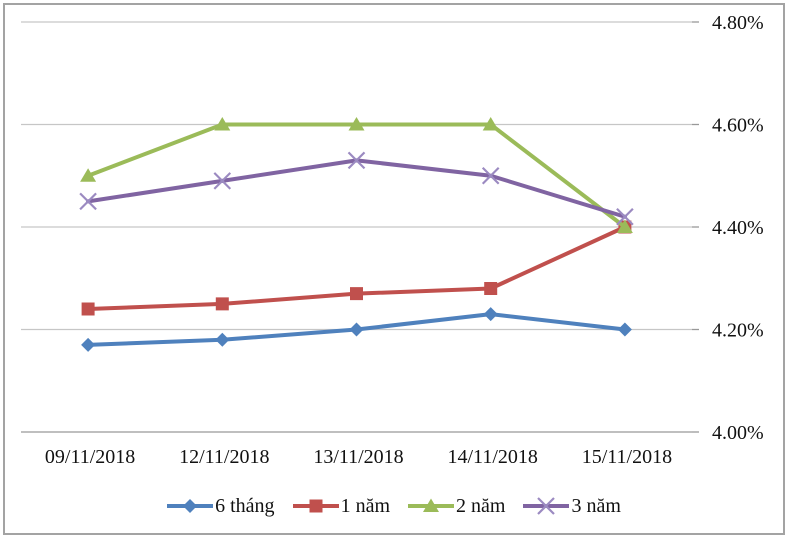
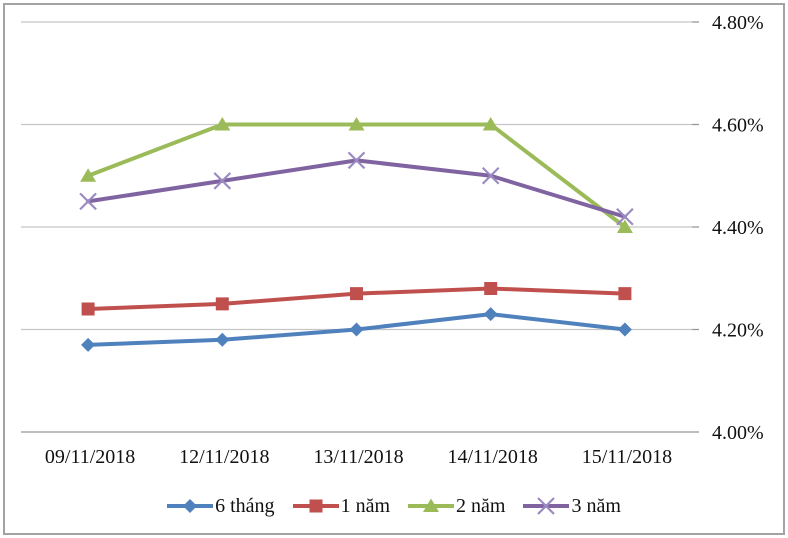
1 năm/15/11/2018: 4.40% -> 4.27%
